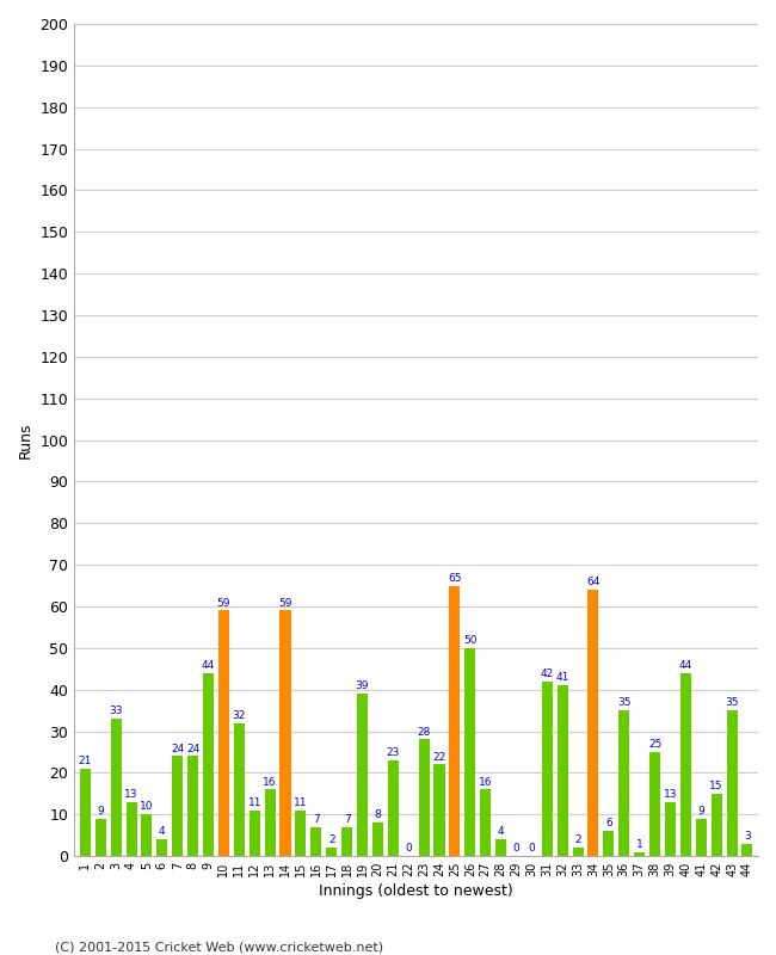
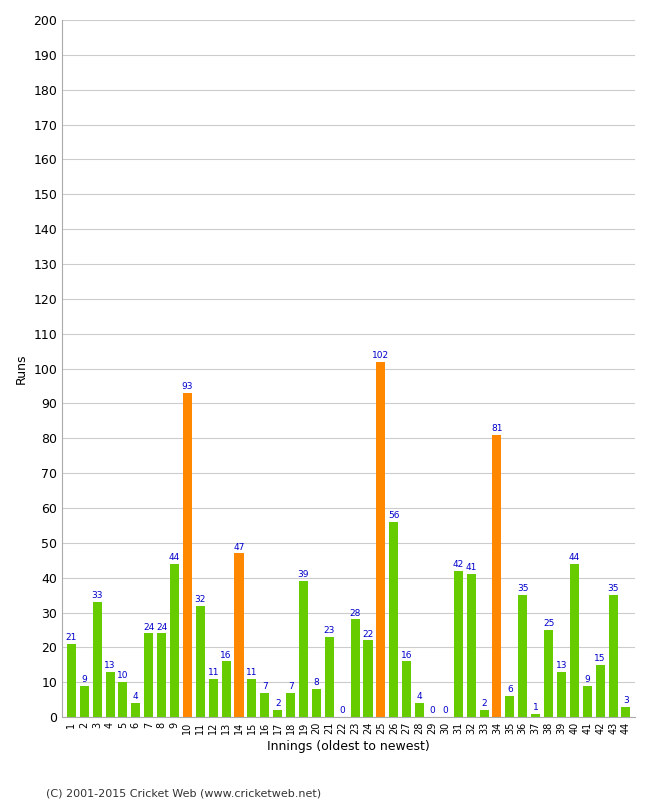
10: 59 -> 93
14: 59 -> 47
25: 65 -> 102
26: 50 -> 56
34: 64 -> 81
